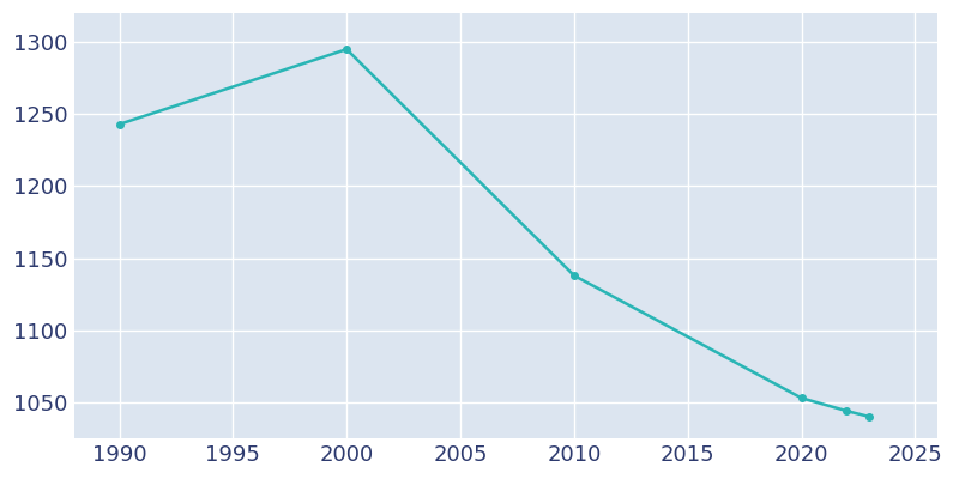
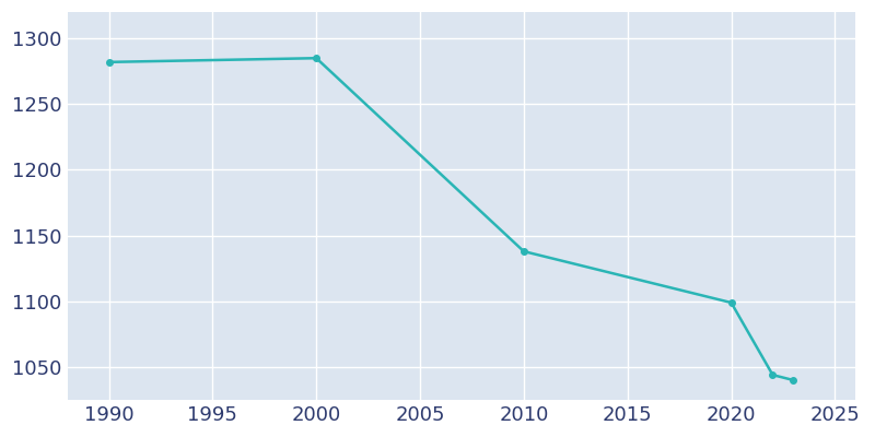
1990: 1243 -> 1282
2000: 1295 -> 1285
2020: 1053 -> 1099
